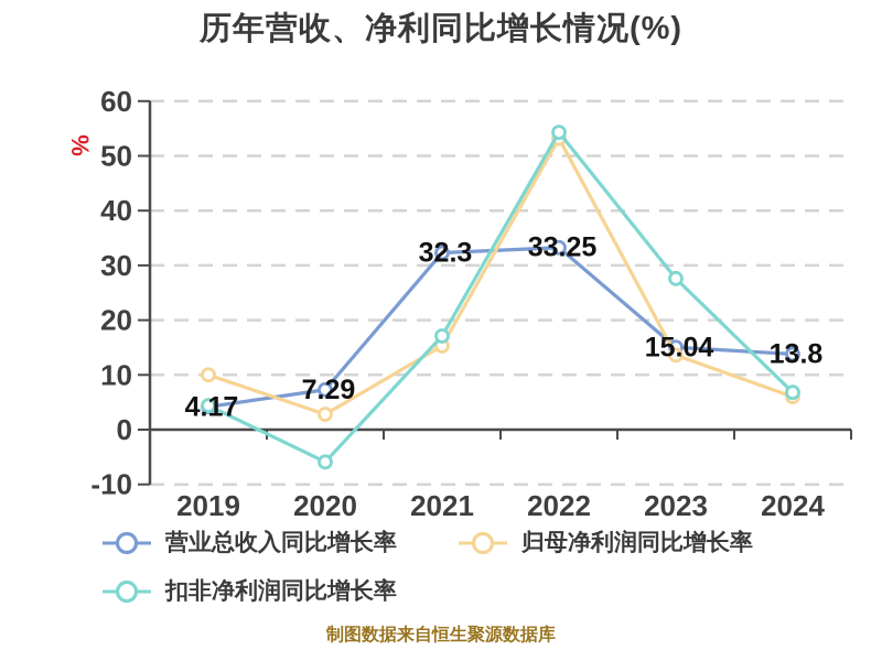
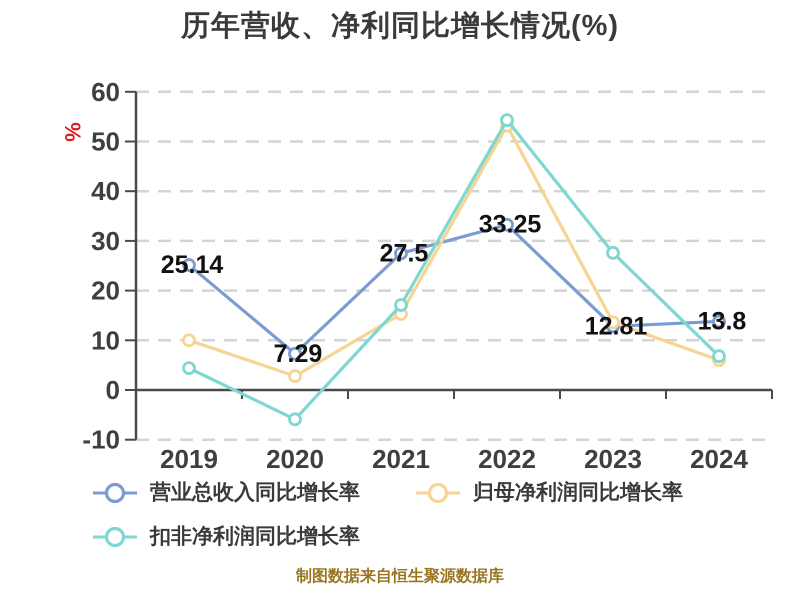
营业总收入同比增长率/2019: 4.17 -> 25.14
营业总收入同比增长率/2021: 32.3 -> 27.5
营业总收入同比增长率/2023: 15.04 -> 12.81
